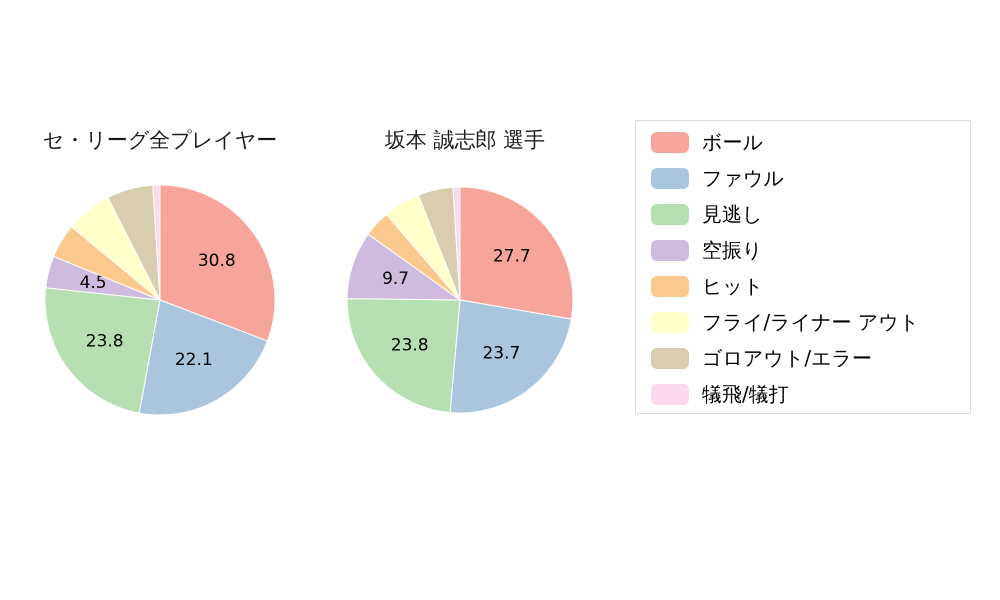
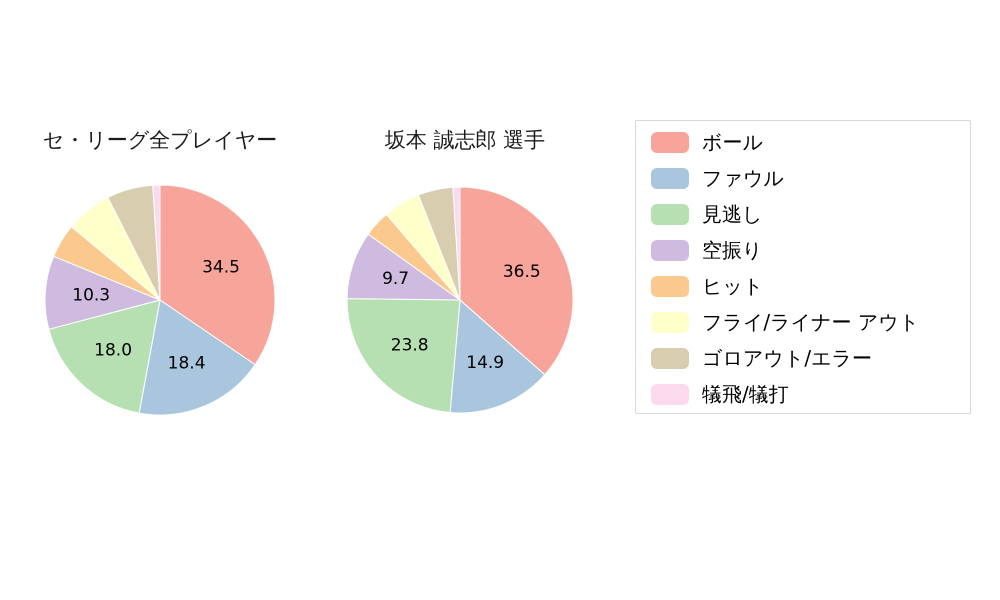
セ・リーグ全プレイヤー/ボール: 30.8 -> 34.5
セ・リーグ全プレイヤー/ファウル: 22.1 -> 18.4
セ・リーグ全プレイヤー/見逃し: 23.8 -> 18.0
セ・リーグ全プレイヤー/空振り: 4.5 -> 10.3
坂本 誠志郎 選手/ボール: 27.7 -> 36.5
坂本 誠志郎 選手/ファウル: 23.7 -> 14.9
